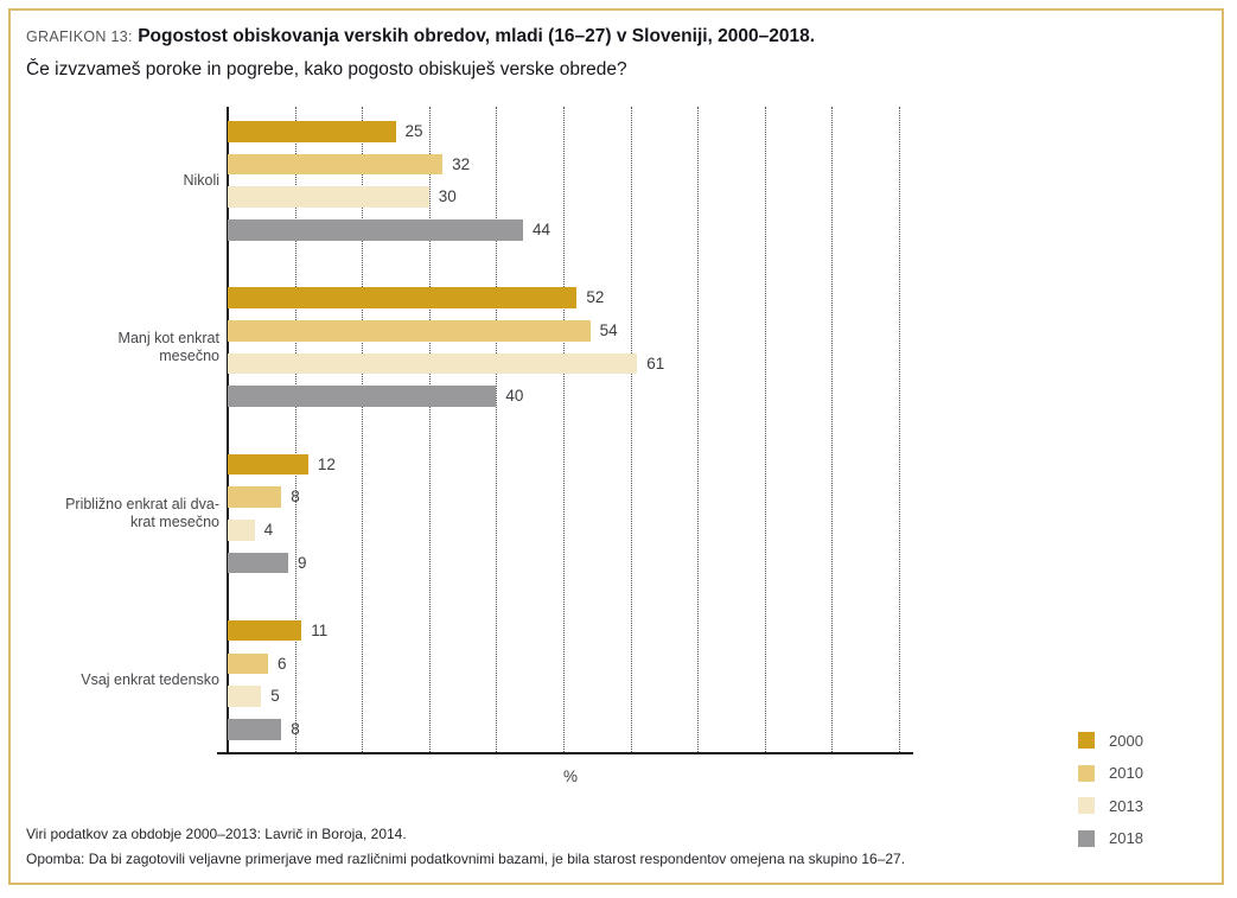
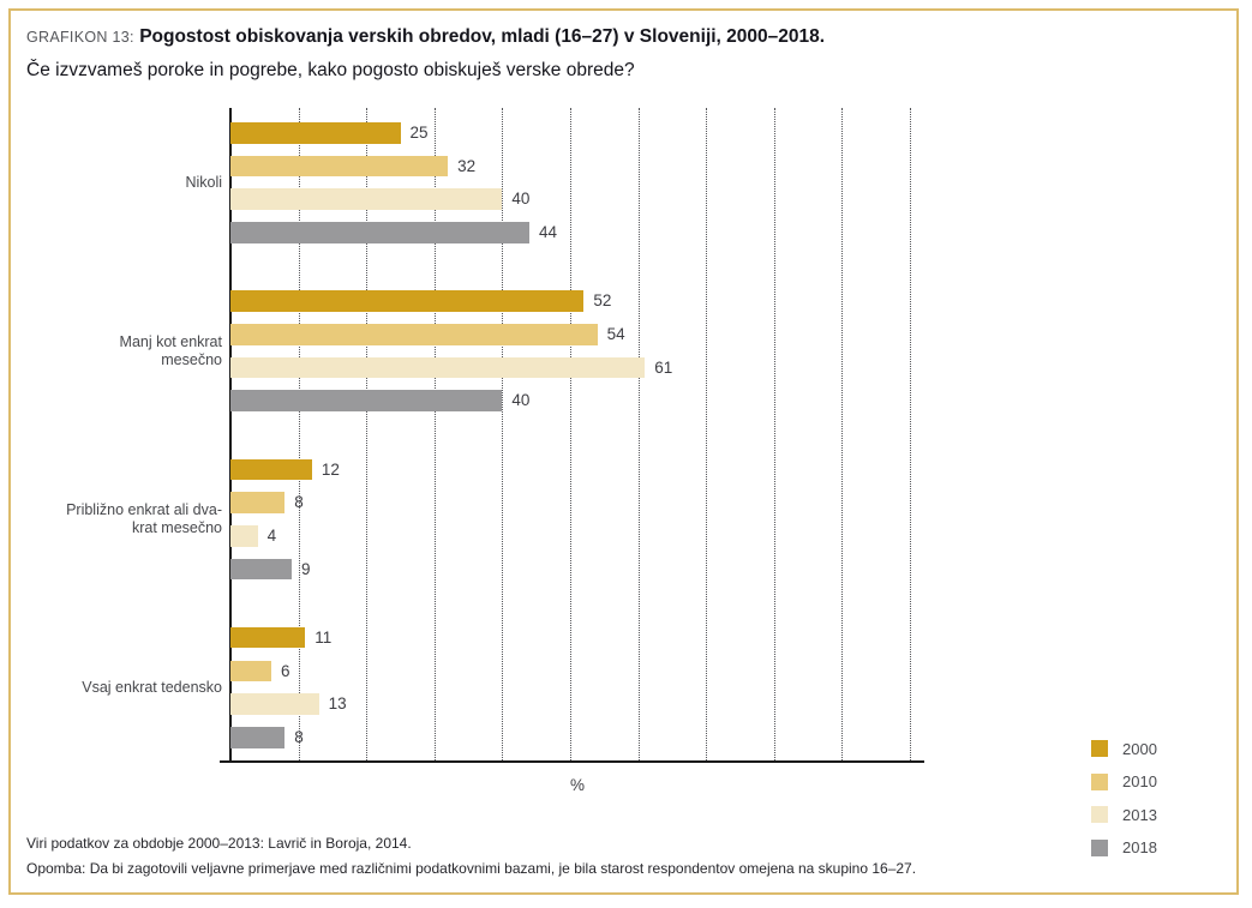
2013/Nikoli: 30 -> 40
2013/Vsaj enkrat tedensko: 5 -> 13
